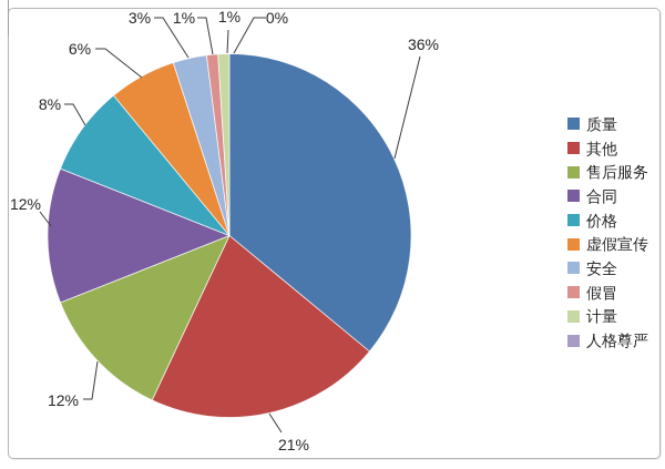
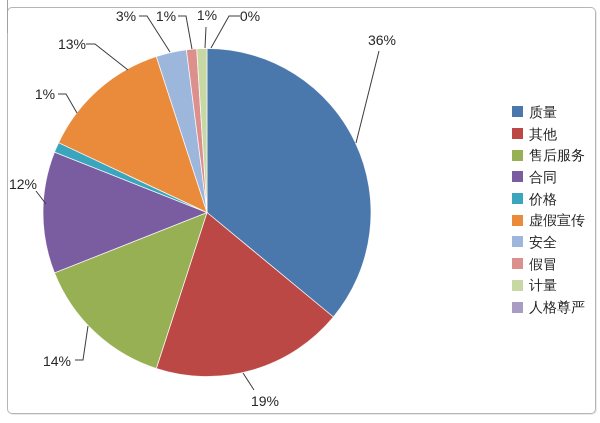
其他: 21% -> 19%
售后服务: 12% -> 14%
价格: 8% -> 1%
虚假宣传: 6% -> 13%
